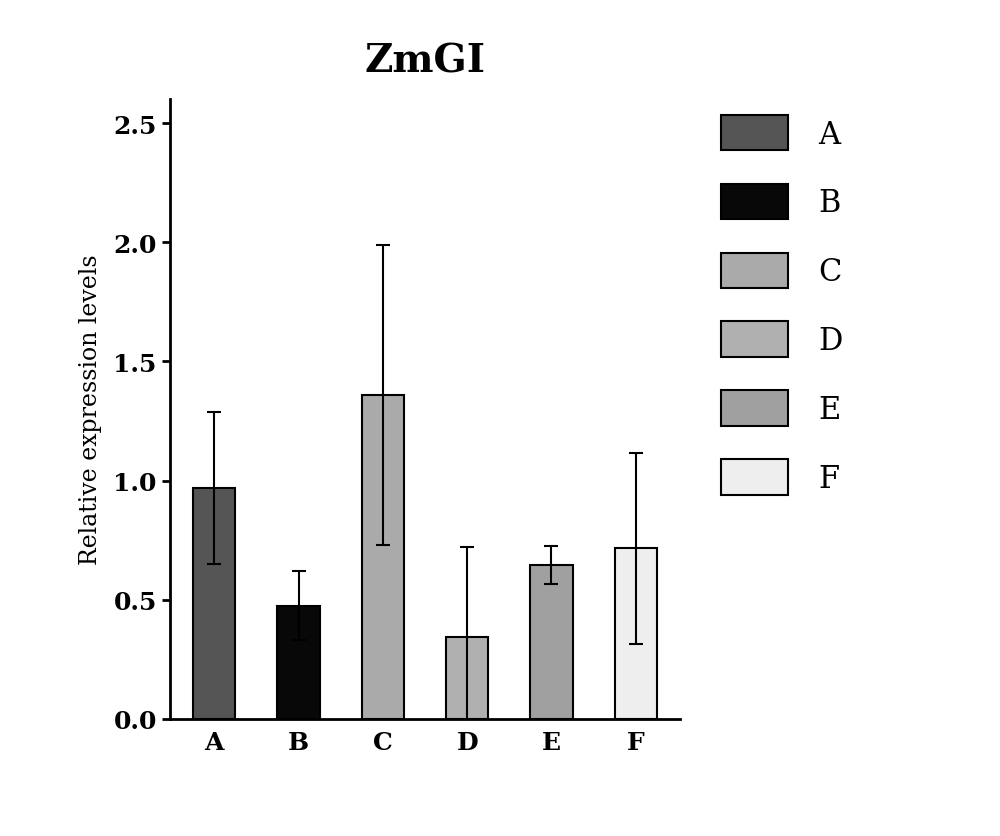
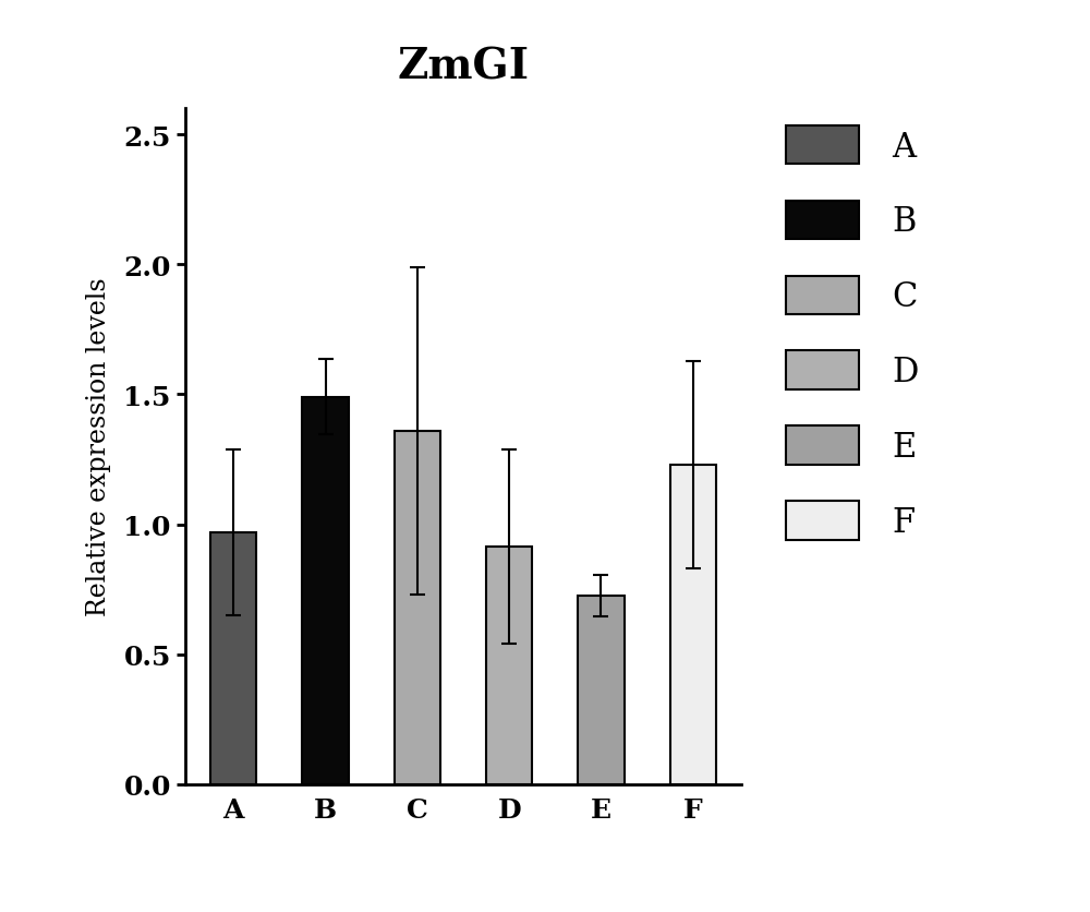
B: 0.475 -> 1.490
D: 0.345 -> 0.915
E: 0.645 -> 0.725
F: 0.715 -> 1.230
